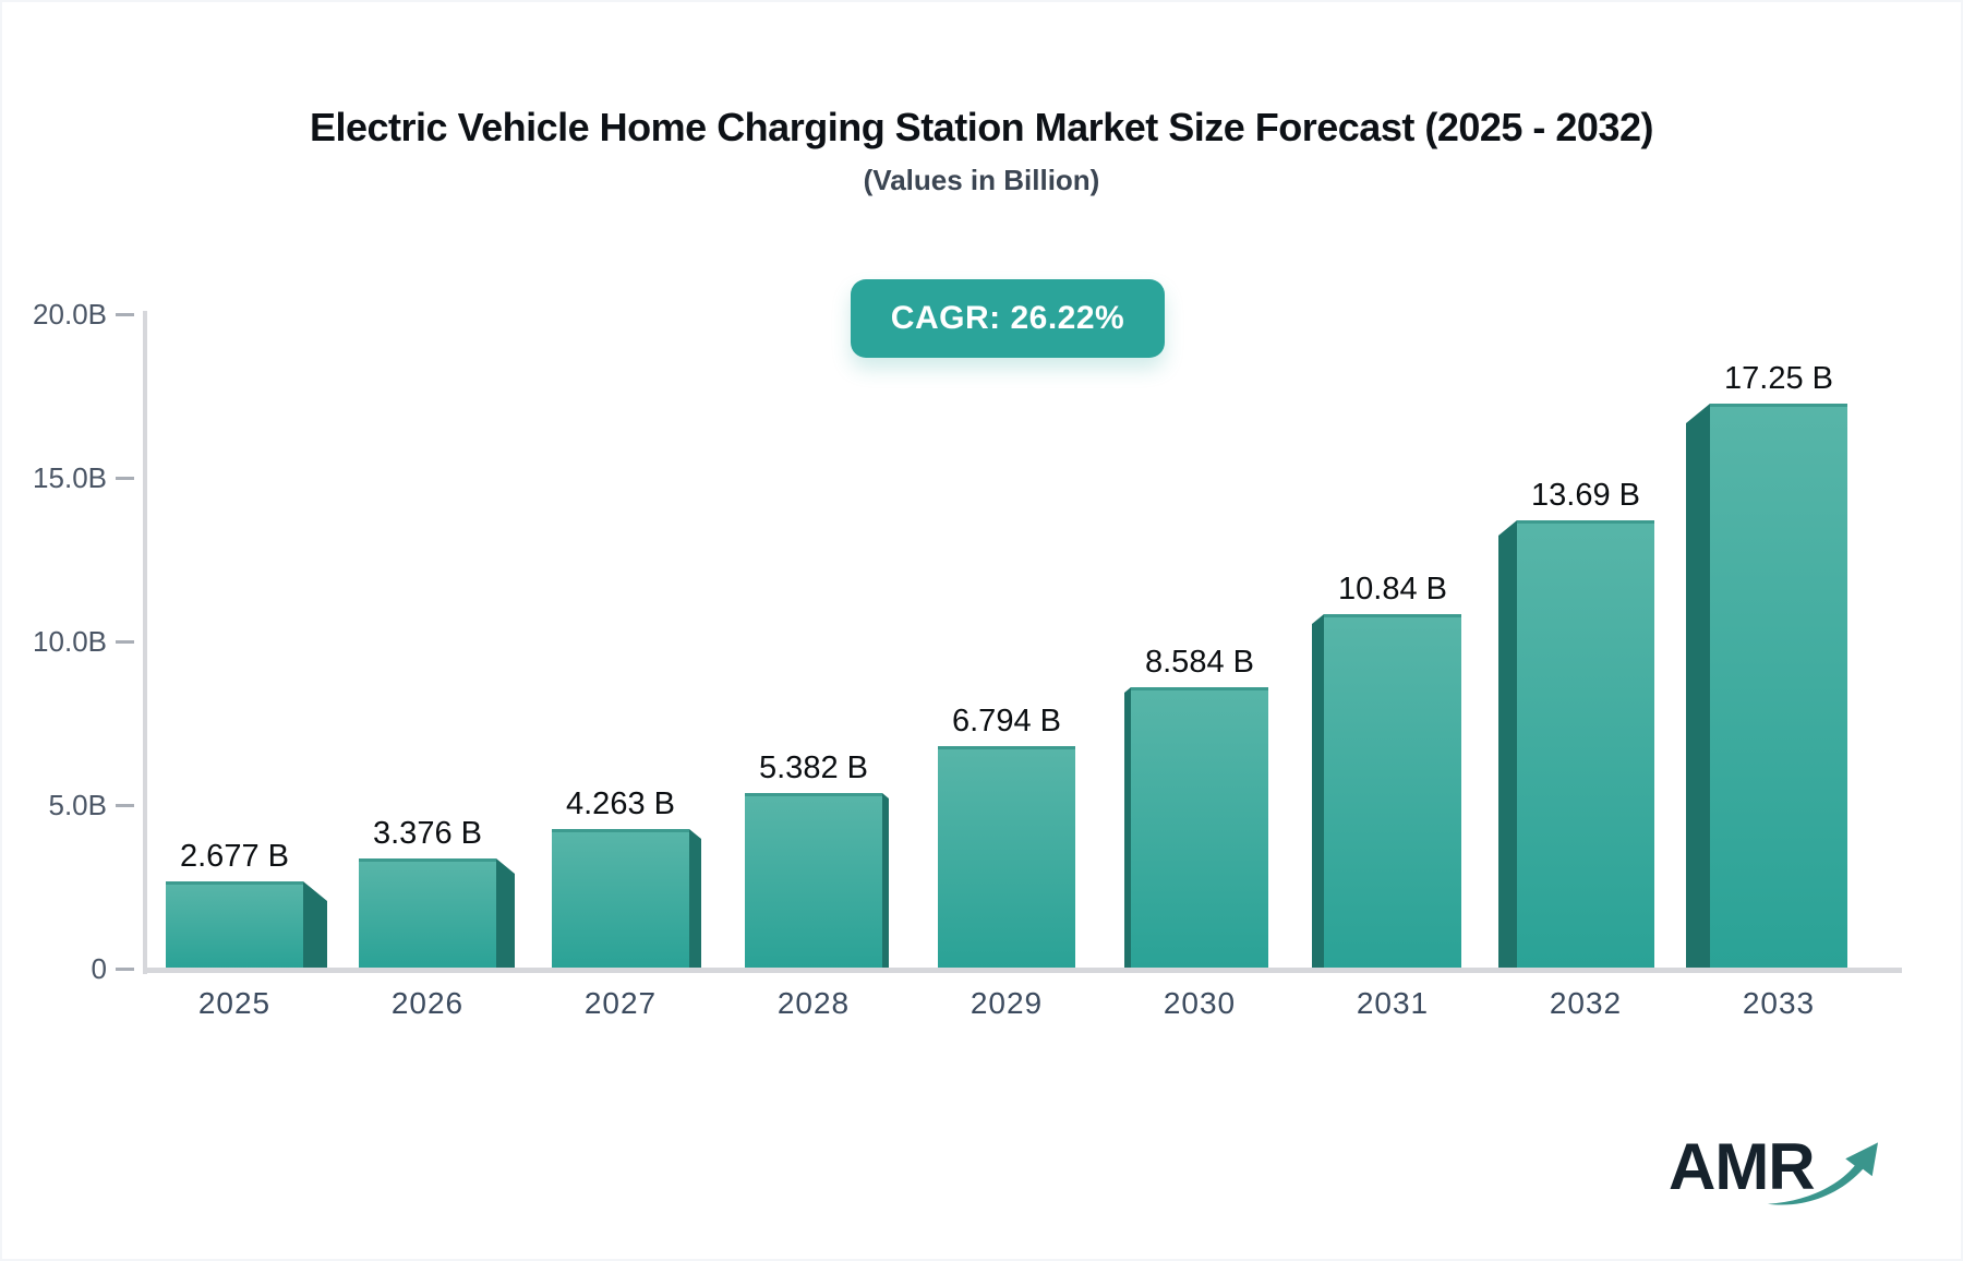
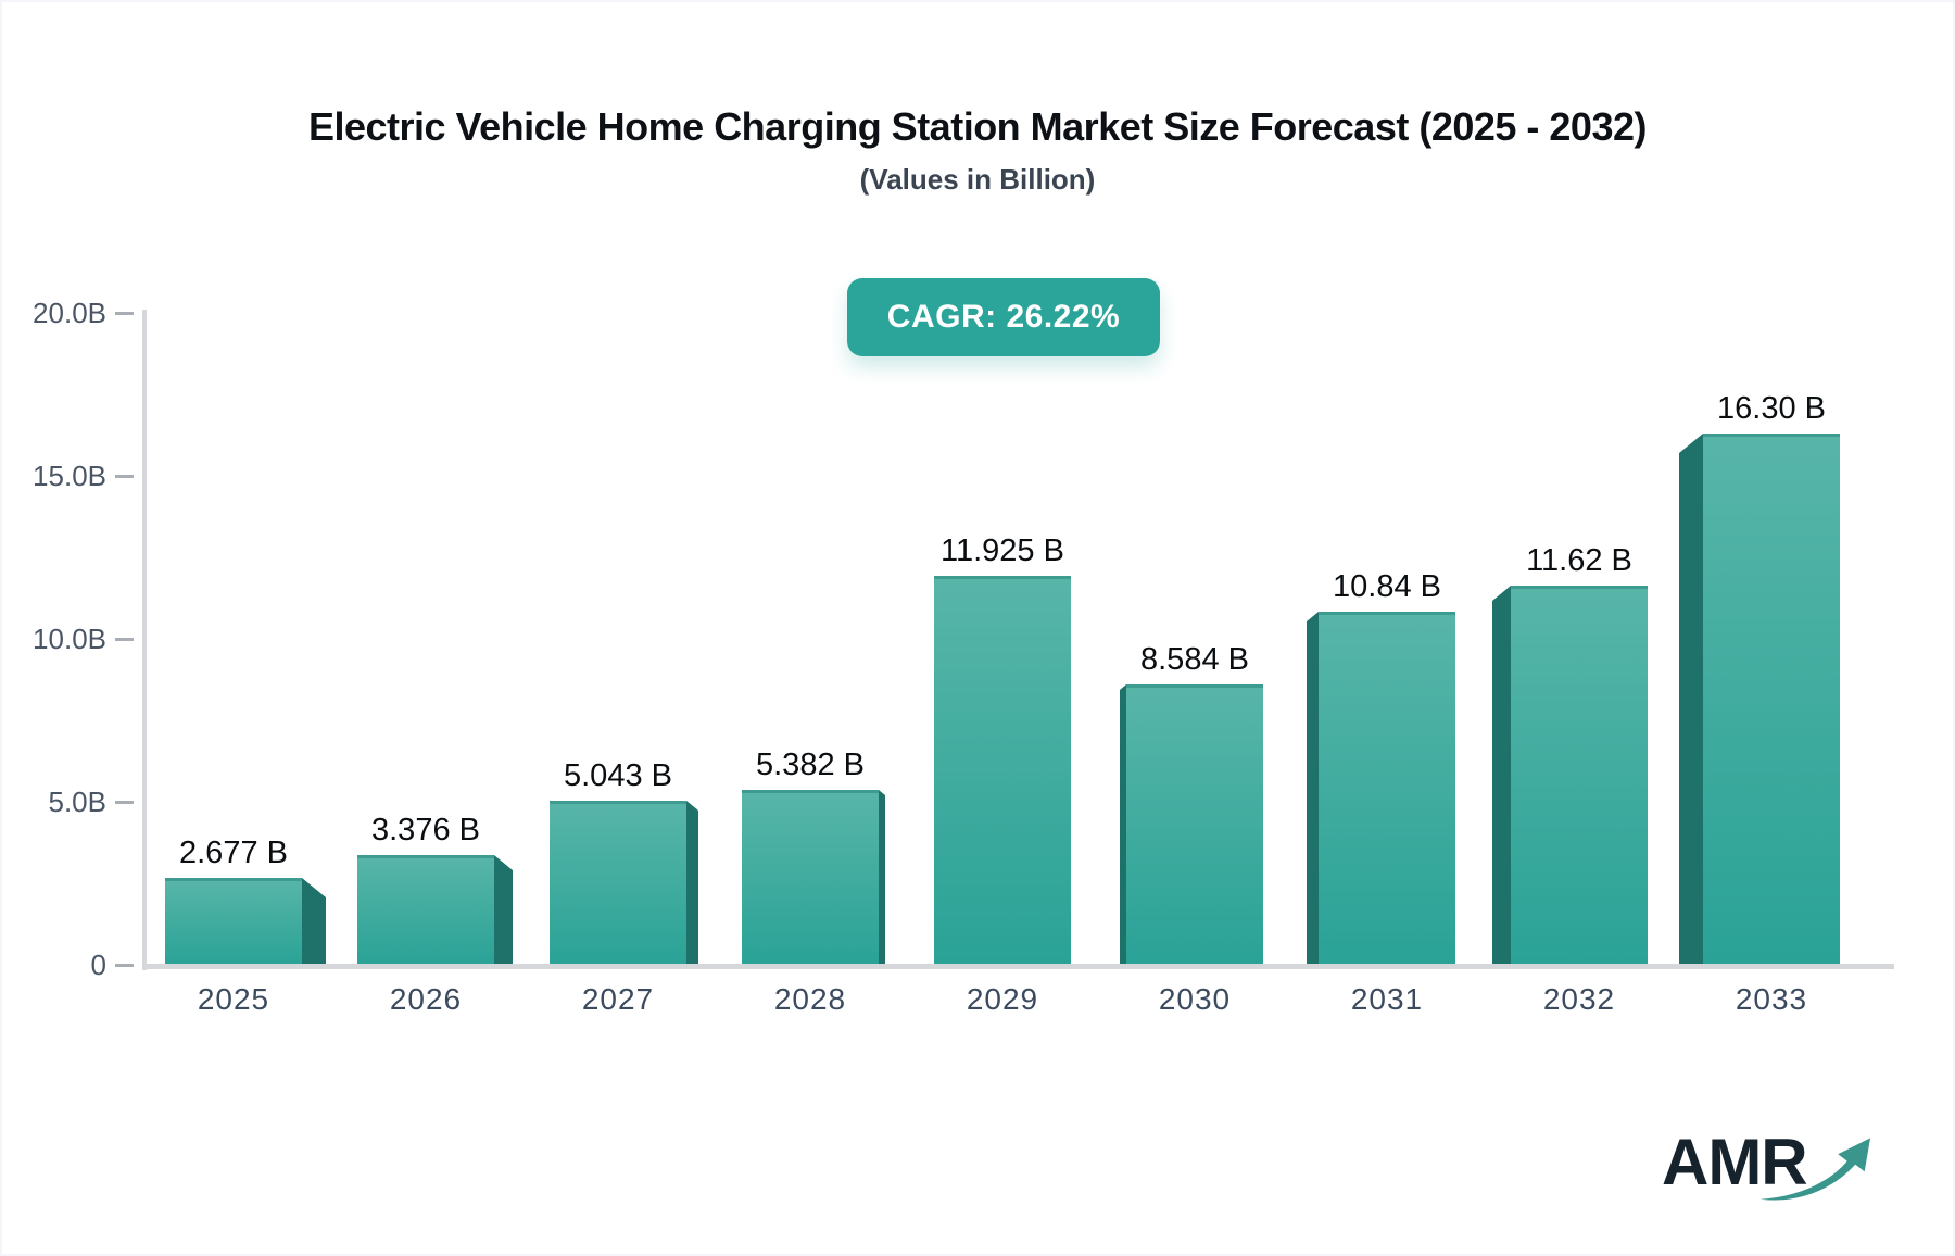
2027: 4.263 -> 5.043
2029: 6.794 -> 11.925
2032: 13.69 -> 11.62
2033: 17.25 -> 16.30
